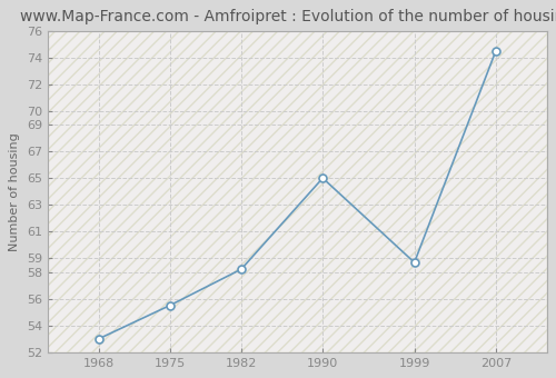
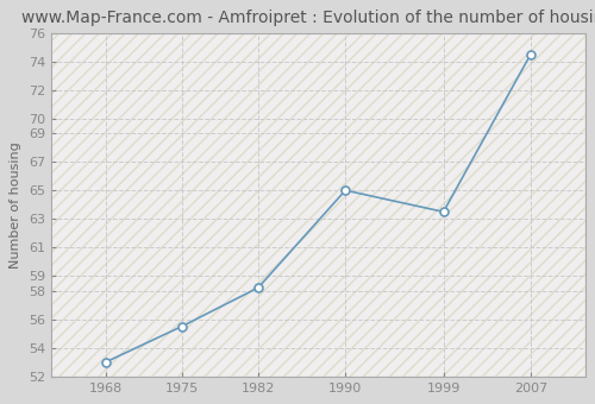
1999: 58.7 -> 63.5
